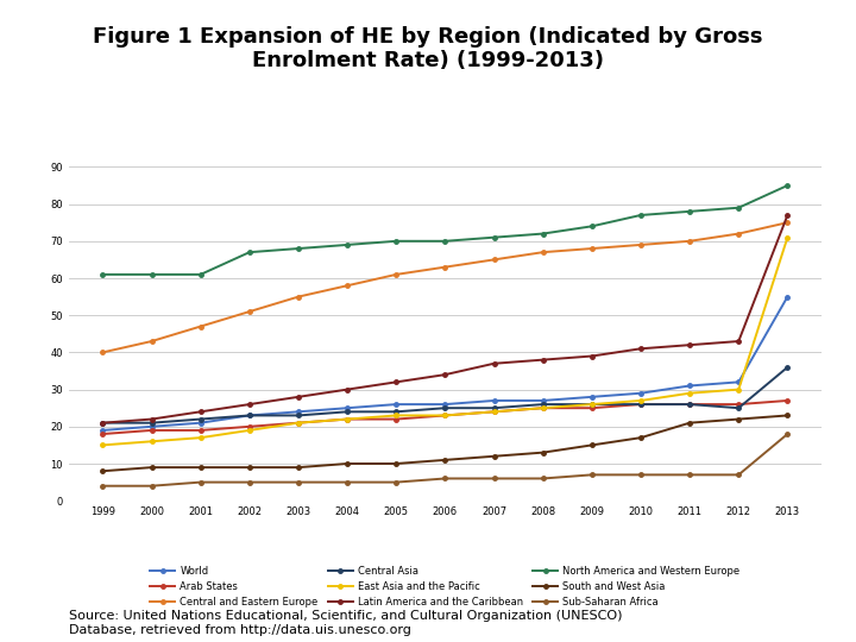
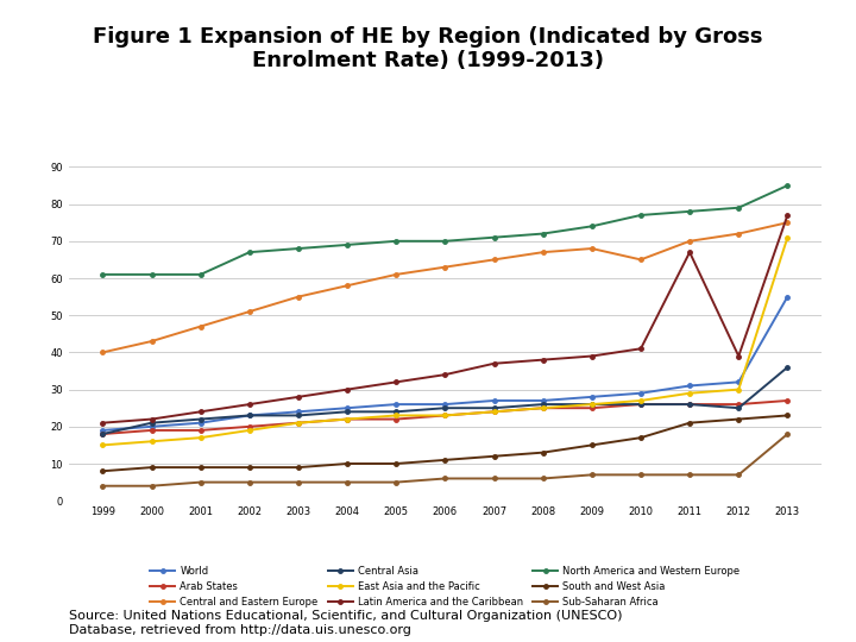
Central Asia/1999: 21 -> 18
Central and Eastern Europe/2010: 69 -> 65
Latin America and the Caribbean/2011: 42 -> 67
Latin America and the Caribbean/2012: 43 -> 39
